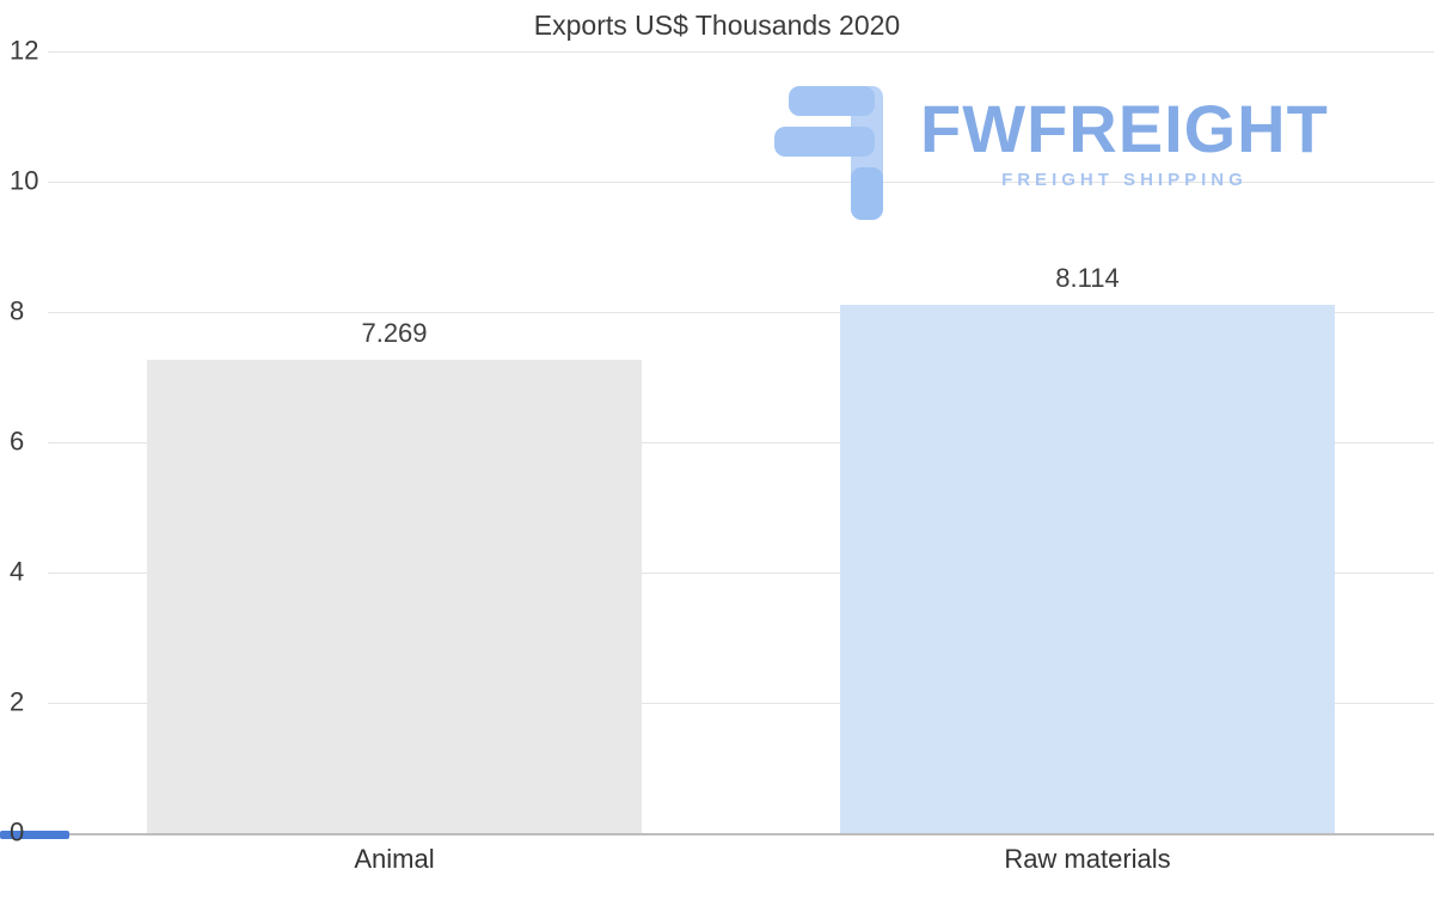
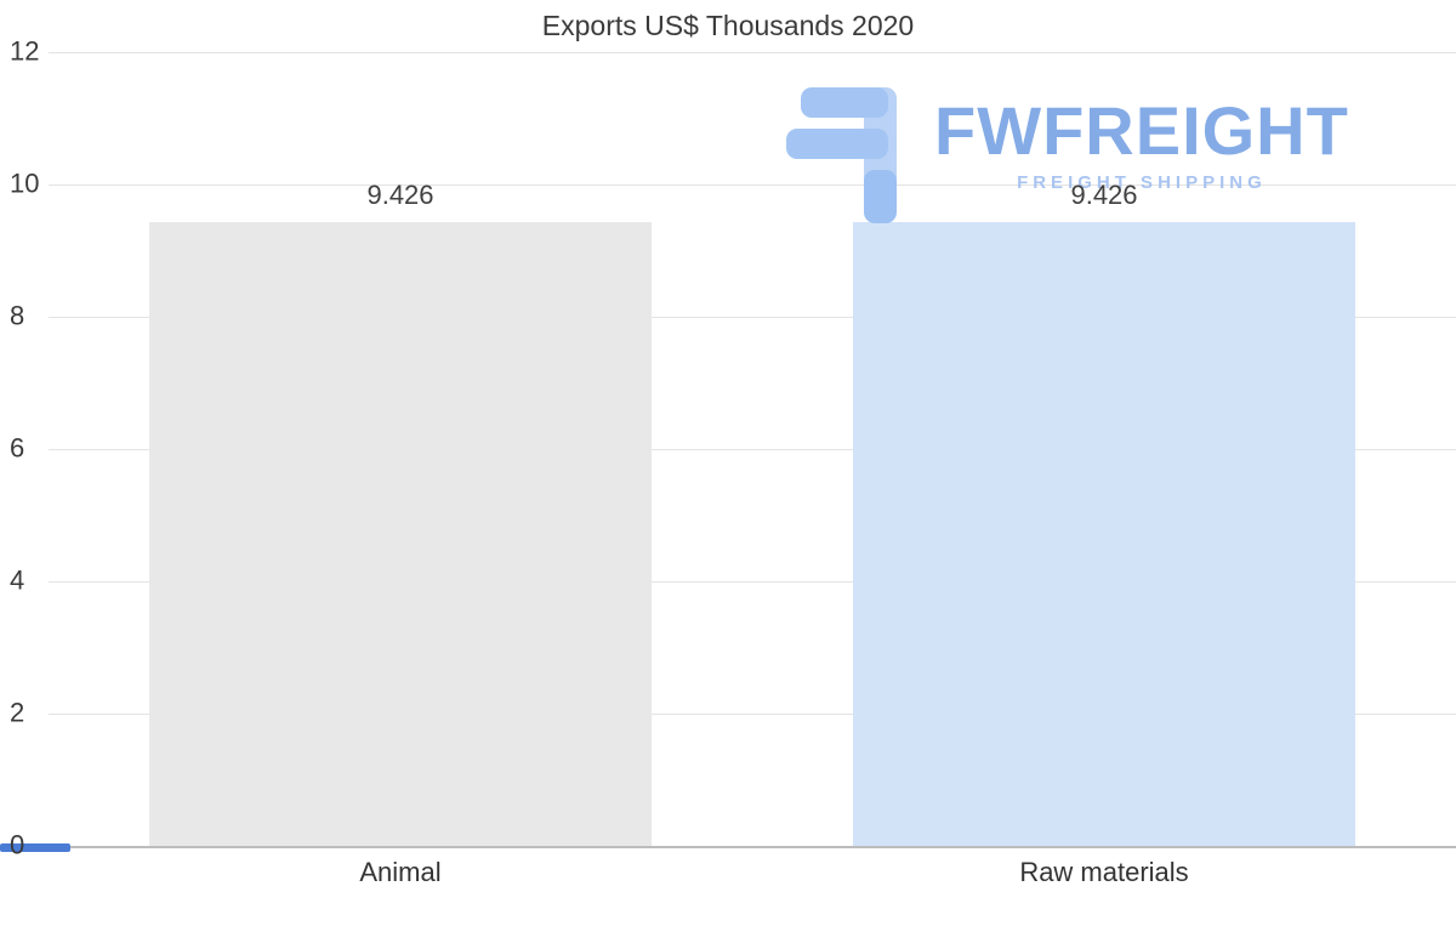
Animal: 7.269 -> 9.426
Raw materials: 8.114 -> 9.426
